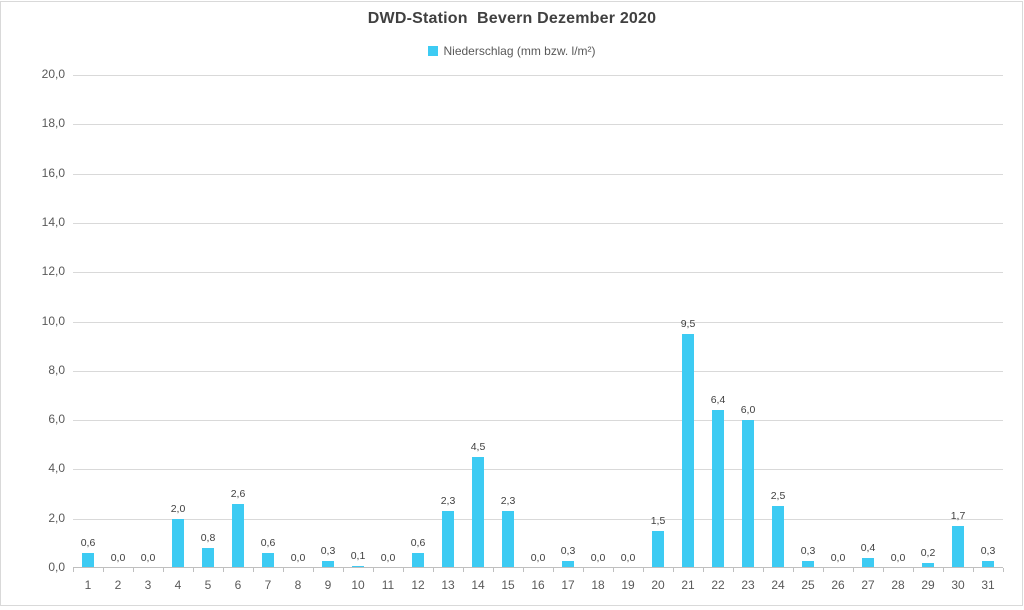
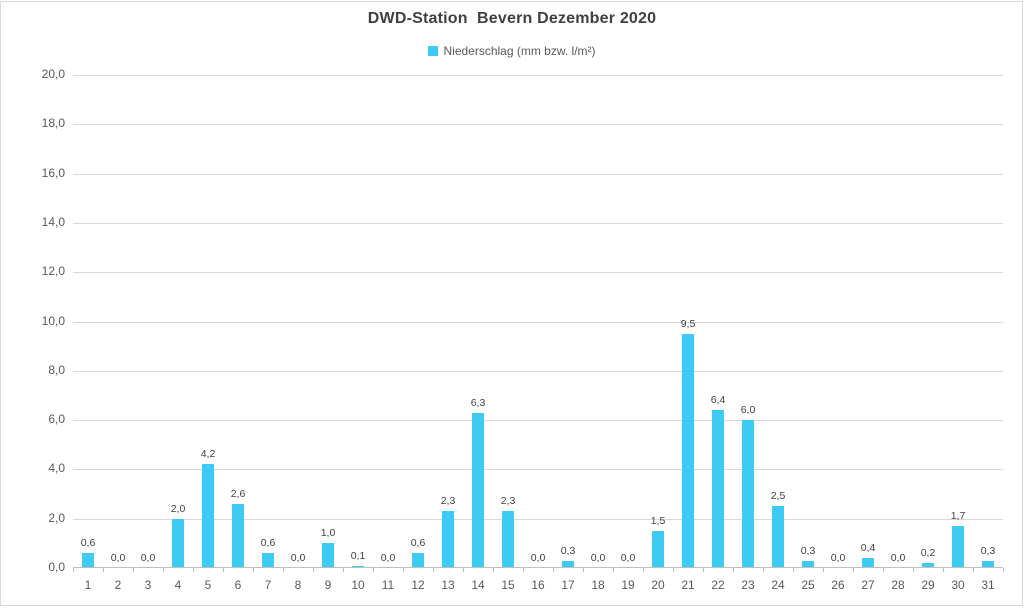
5: 0,8 -> 4,2
9: 0,3 -> 1,0
14: 4,5 -> 6,3
